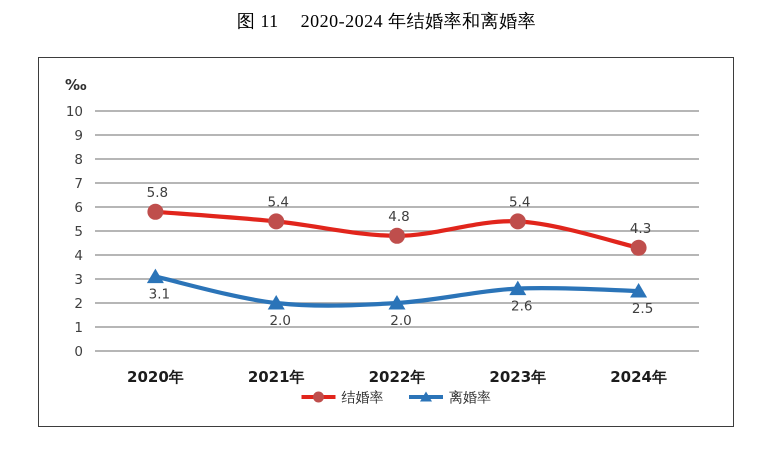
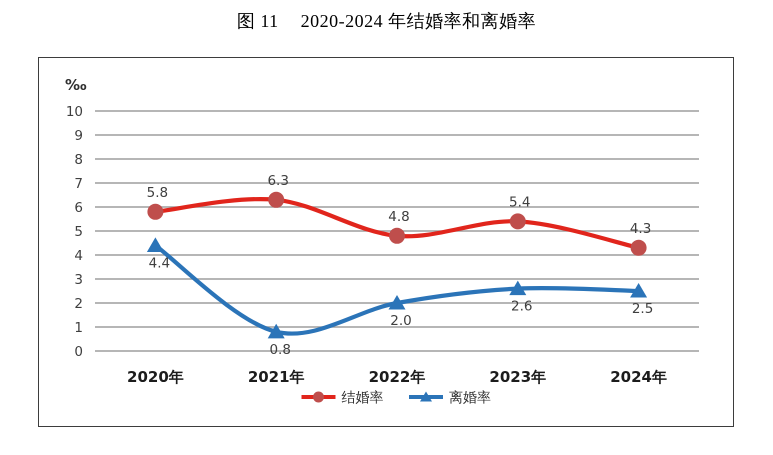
离婚率/2020年: 3.1 -> 4.4
结婚率/2021年: 5.4 -> 6.3
离婚率/2021年: 2.0 -> 0.8
